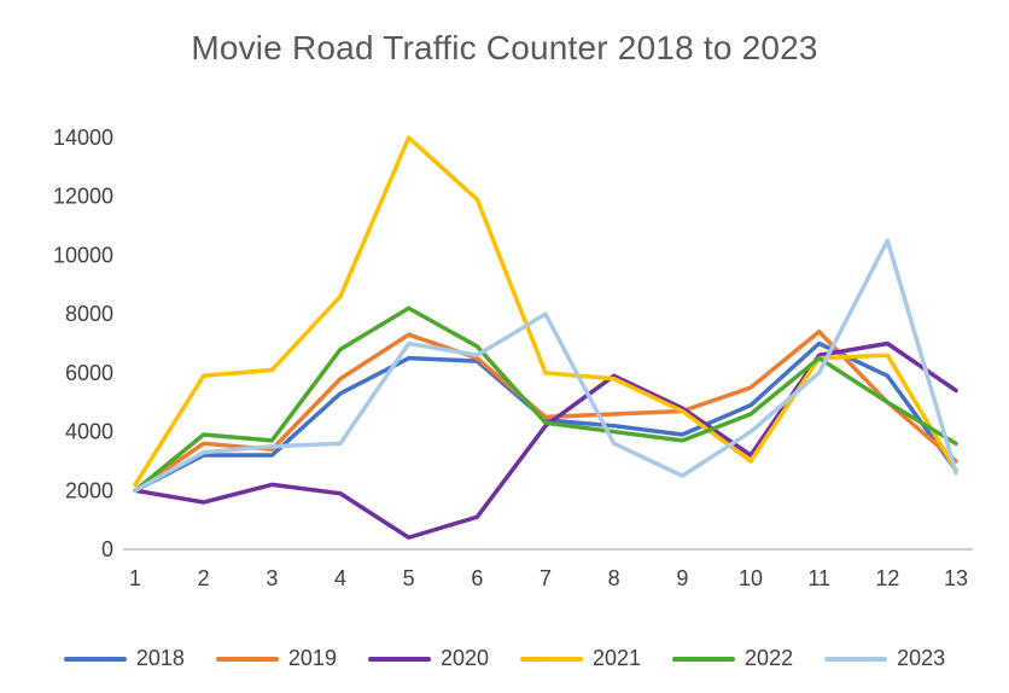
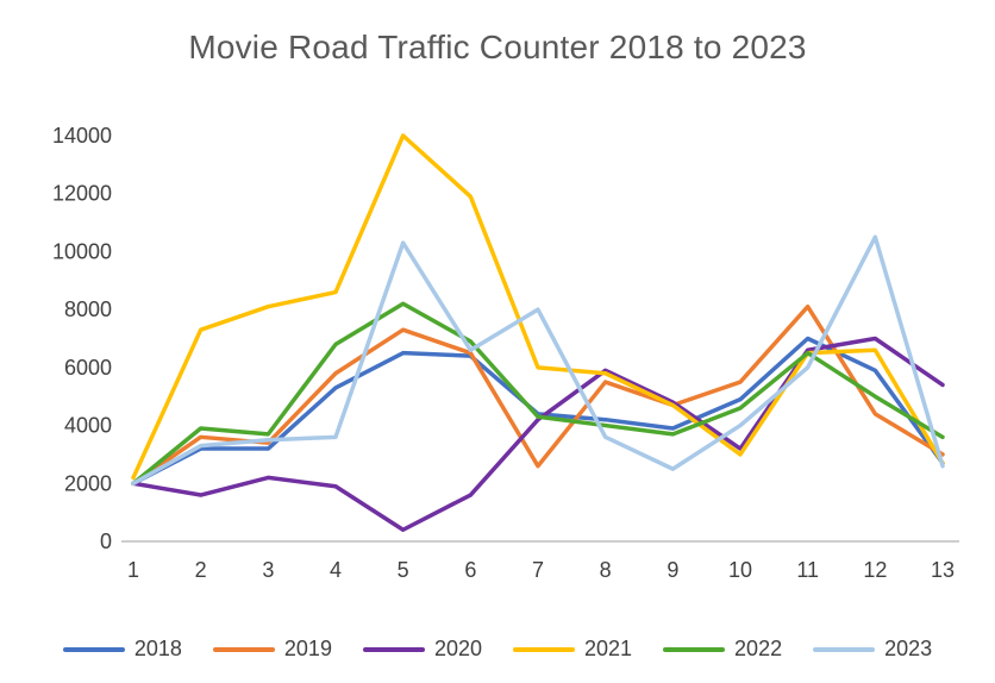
2021/2: 5900 -> 7300
2021/3: 6100 -> 8100
2023/5: 7000 -> 10300
2020/6: 1100 -> 1600
2019/7: 4500 -> 2600
2019/8: 4600 -> 5500
2019/11: 7400 -> 8100
2019/12: 5000 -> 4400
